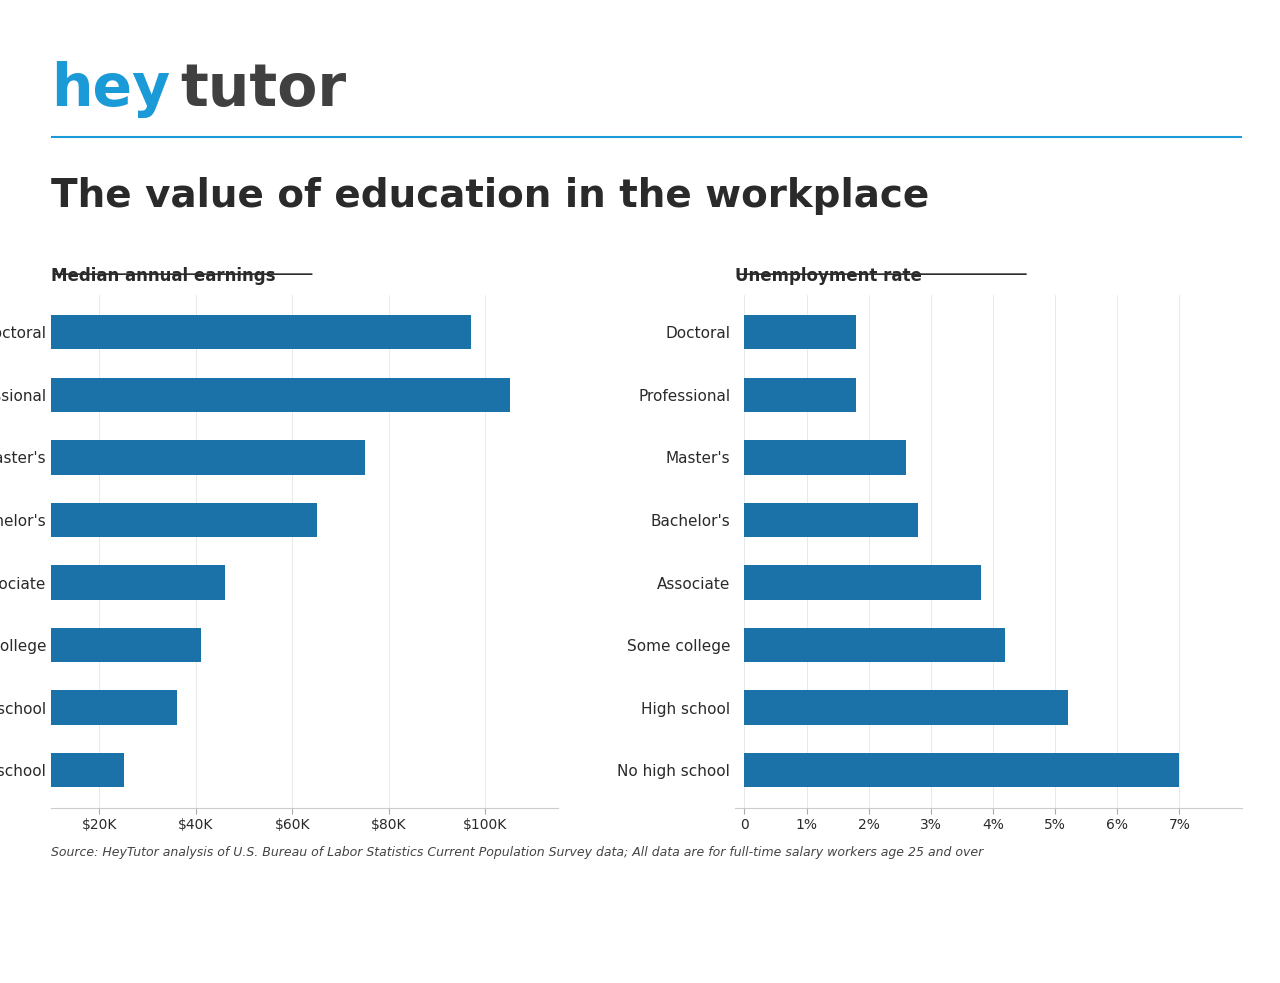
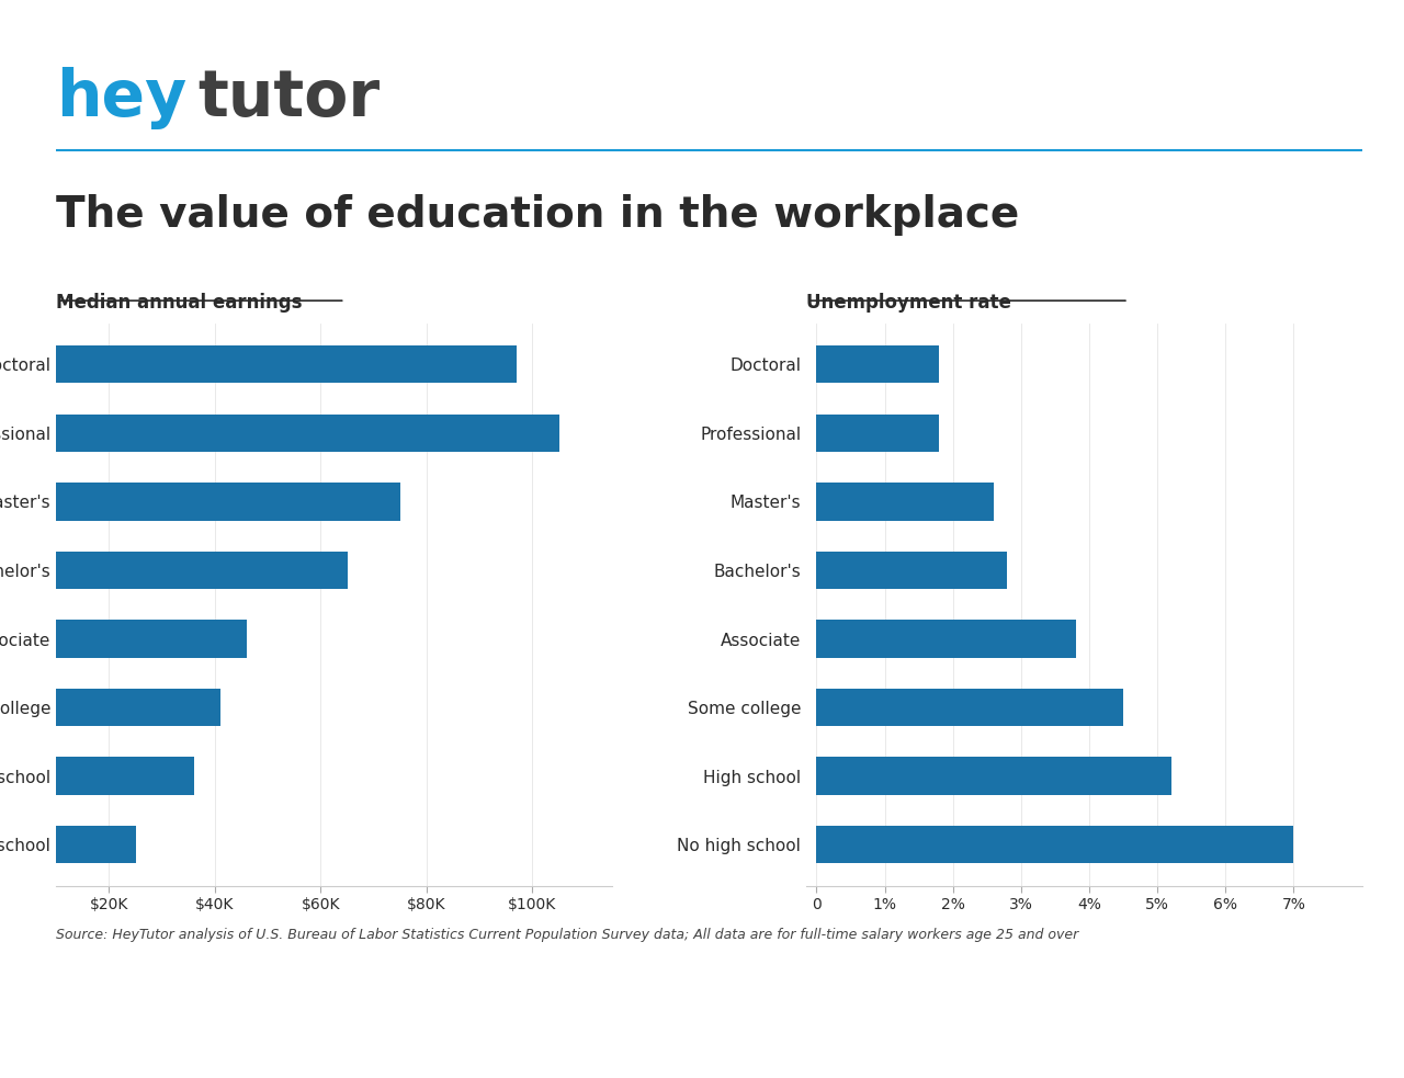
Unemployment rate/Some college: 4.2% -> 4.5%
